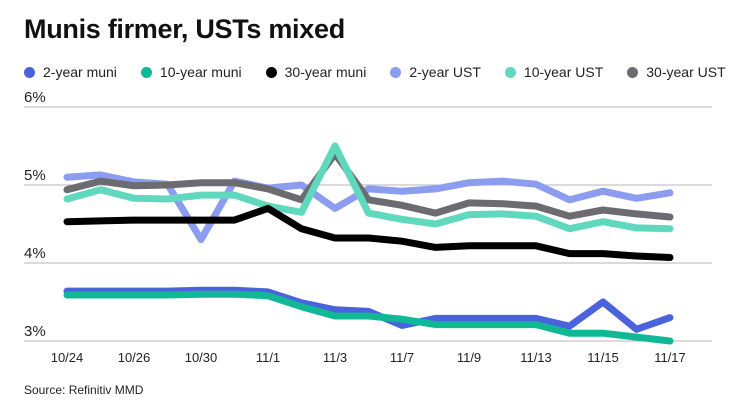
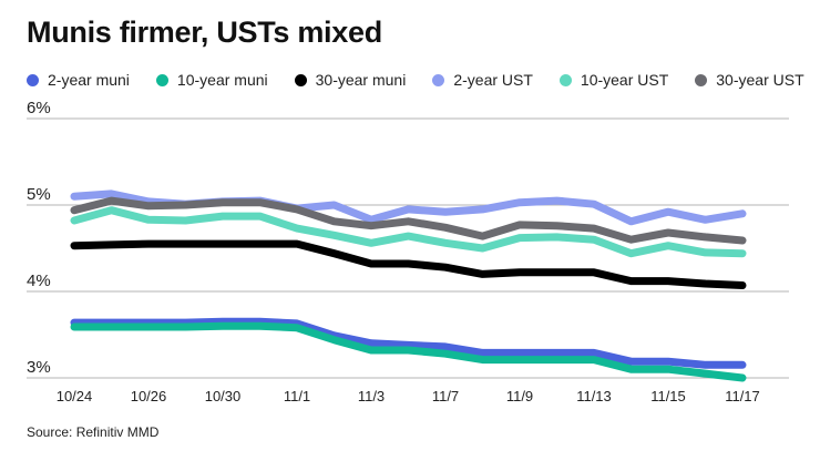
2-year UST/10/30: 4.3% -> 5.0%
30-year muni/11/1: 4.7% -> 4.5%
2-year UST/11/3: 4.7% -> 4.8%
10-year UST/11/3: 5.5% -> 4.6%
30-year UST/11/3: 5.4% -> 4.8%
2-year muni/11/7: 3.2% -> 3.4%
2-year muni/11/15: 3.5% -> 3.2%
2-year muni/11/17: 3.3% -> 3.1%
